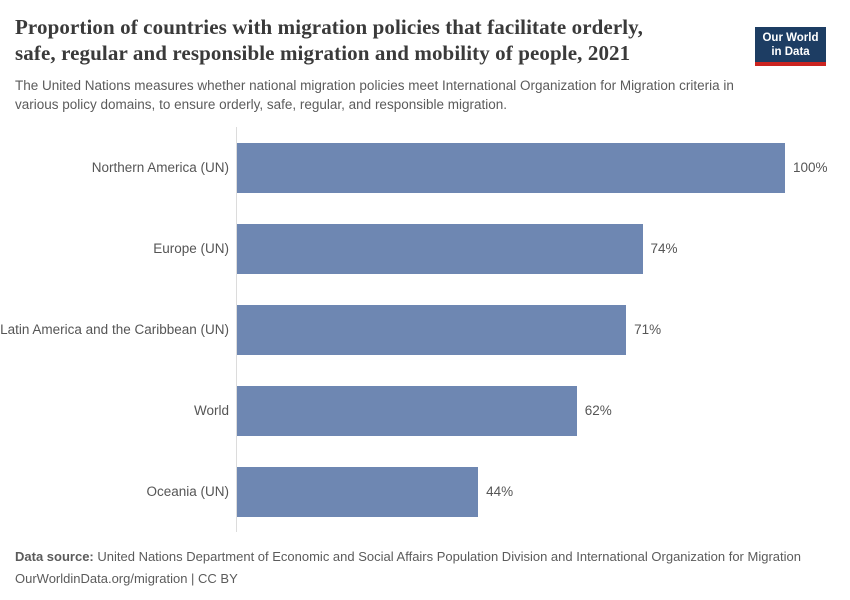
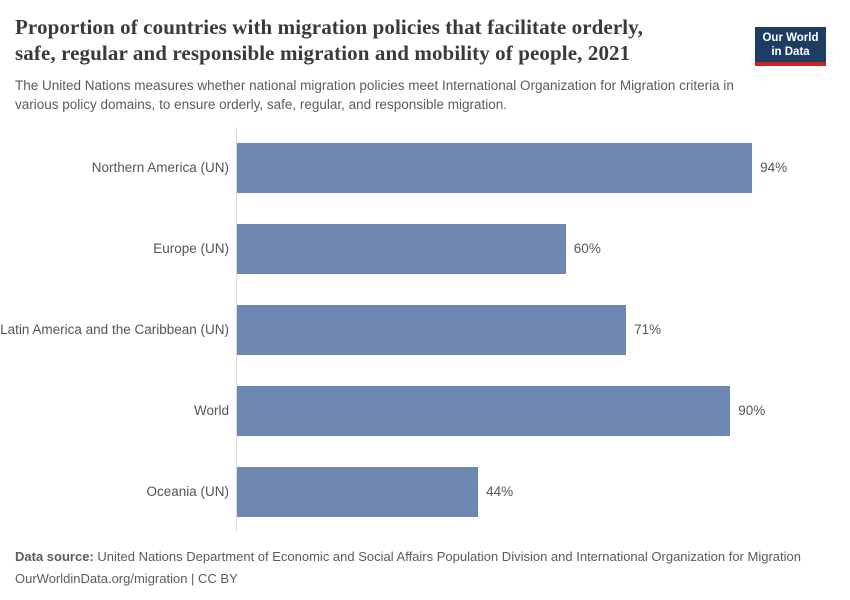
Northern America (UN): 100% -> 94%
Europe (UN): 74% -> 60%
World: 62% -> 90%
